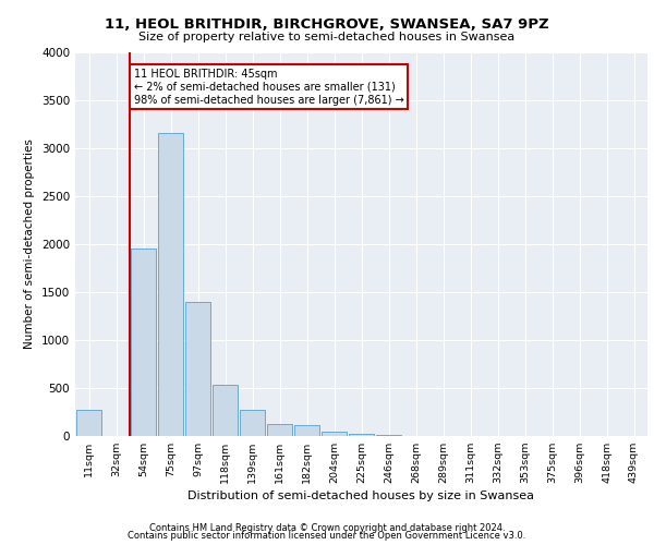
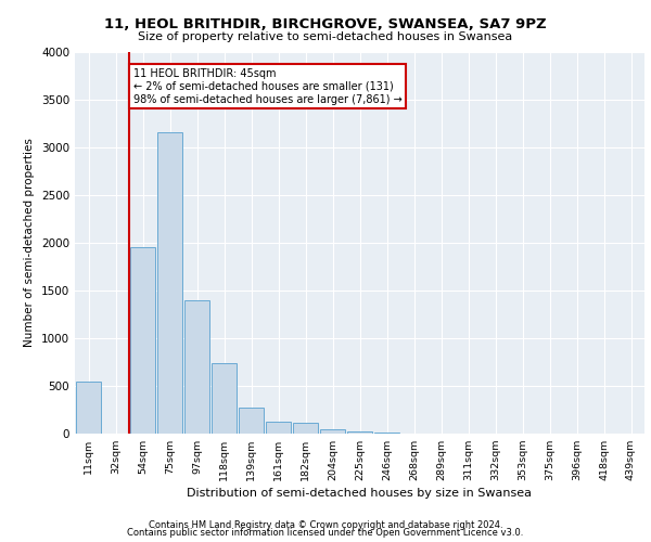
11sqm: 270 -> 540
118sqm: 530 -> 740
